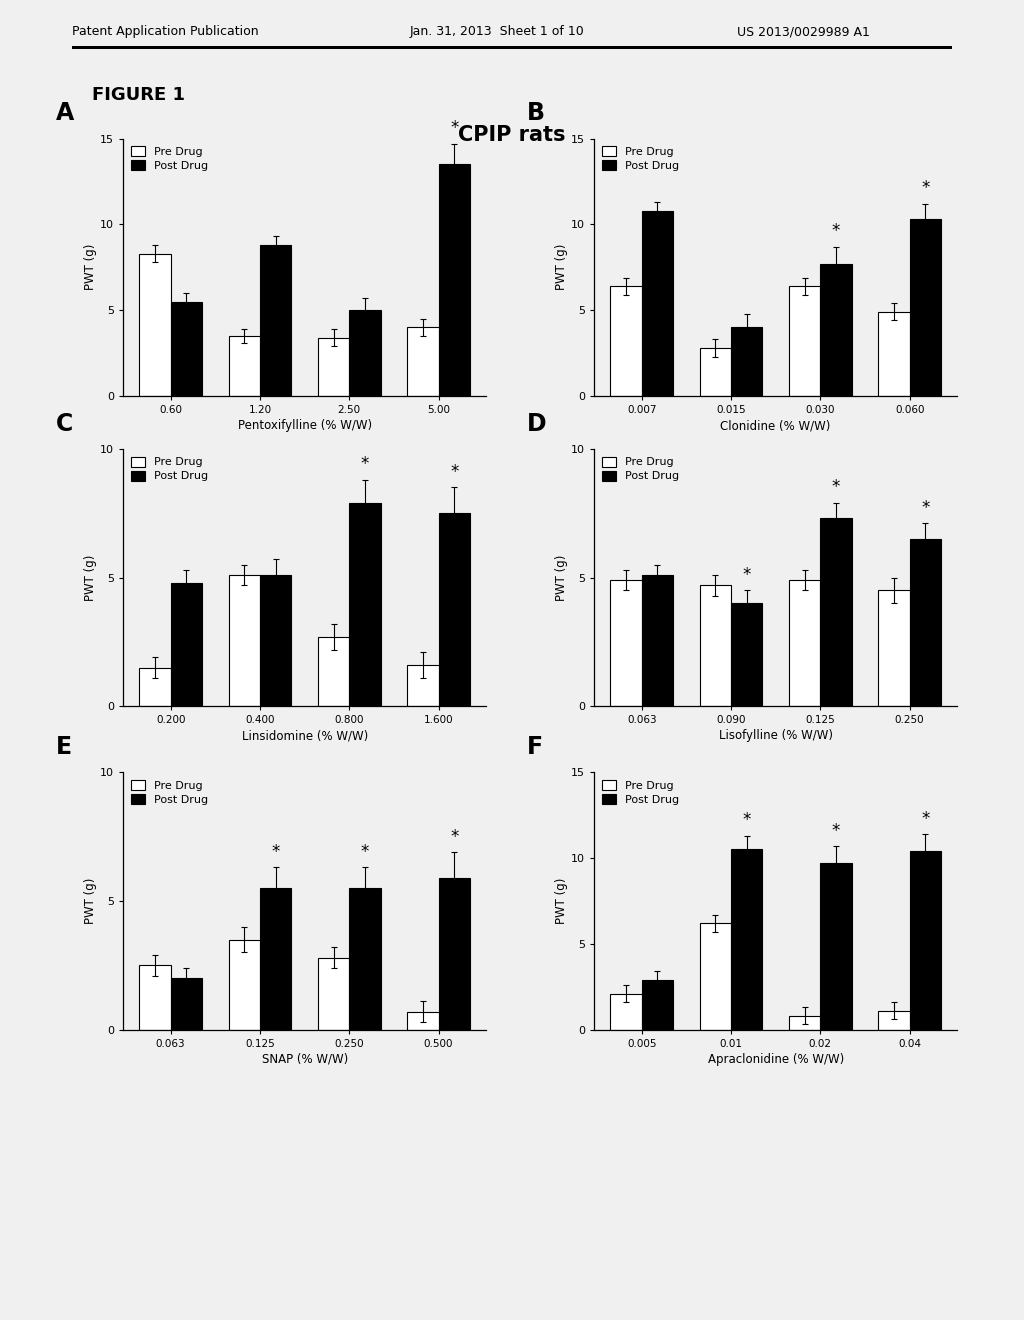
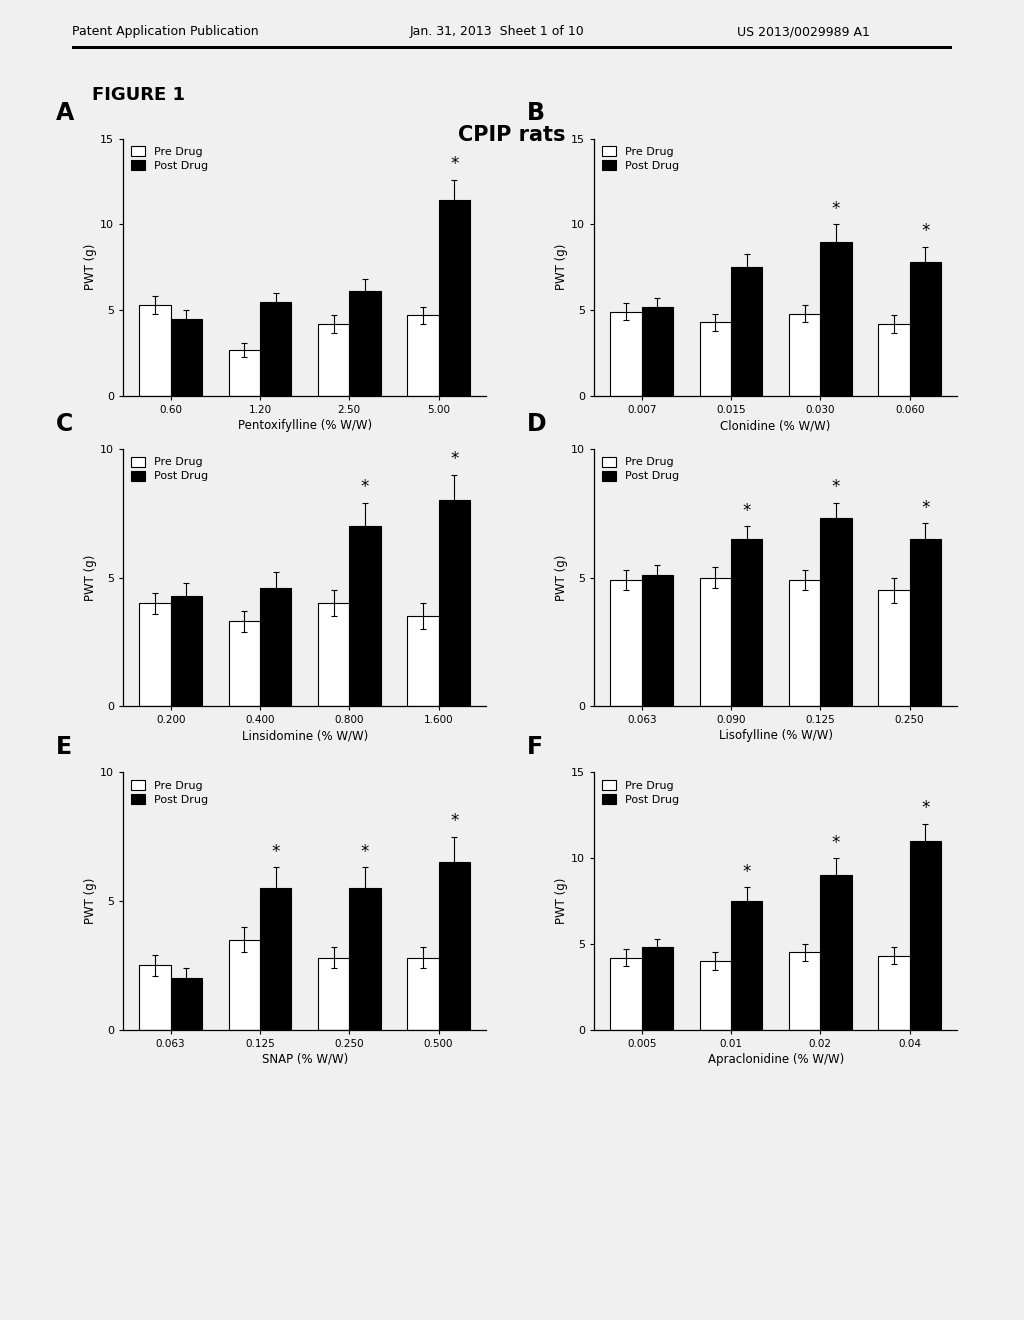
Pre Drug/0.60: 8.3 -> 5.3
Post Drug/0.60: 5.5 -> 4.5
Pre Drug/1.20: 3.5 -> 2.7
Post Drug/1.20: 8.8 -> 5.5
Pre Drug/2.50: 3.4 -> 4.2
Post Drug/2.50: 5.0 -> 6.1
Pre Drug/5.00: 4.0 -> 4.7
Post Drug/5.00: 13.5 -> 11.4
Pre Drug/0.007: 6.4 -> 4.9
Post Drug/0.007: 10.8 -> 5.2
Pre Drug/0.015: 2.8 -> 4.3
Post Drug/0.015: 4.0 -> 7.5
Pre Drug/0.030: 6.4 -> 4.8
Post Drug/0.030: 7.7 -> 9.0
Pre Drug/0.060: 4.9 -> 4.2
Post Drug/0.060: 10.3 -> 7.8
Pre Drug/0.200: 1.5 -> 4.0
Post Drug/0.200: 4.8 -> 4.3
Pre Drug/0.400: 5.1 -> 3.3
Post Drug/0.400: 5.1 -> 4.6
Pre Drug/0.800: 2.7 -> 4.0
Post Drug/0.800: 7.9 -> 7.0
Pre Drug/1.600: 1.6 -> 3.5
Post Drug/1.600: 7.5 -> 8.0
Pre Drug/0.090: 4.7 -> 5.0
Post Drug/0.090: 4.0 -> 6.5
Pre Drug/0.500: 0.7 -> 2.8
Post Drug/0.500: 5.9 -> 6.5
Pre Drug/0.005: 2.1 -> 4.2
Post Drug/0.005: 2.9 -> 4.8
Pre Drug/0.01: 6.2 -> 4.0
Post Drug/0.01: 10.5 -> 7.5
Pre Drug/0.02: 0.8 -> 4.5
Post Drug/0.02: 9.7 -> 9.0
Pre Drug/0.04: 1.1 -> 4.3
Post Drug/0.04: 10.4 -> 11.0
